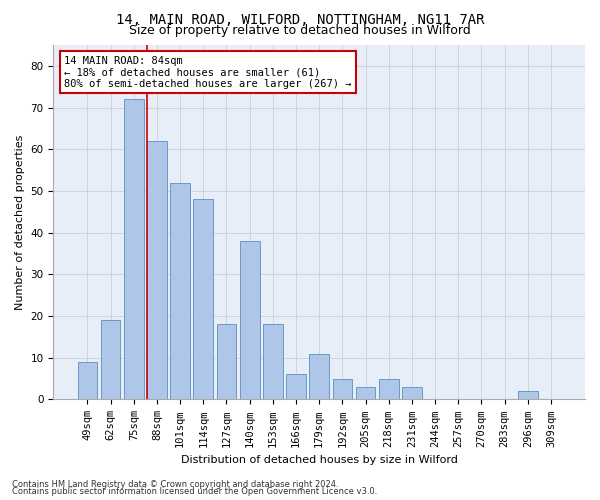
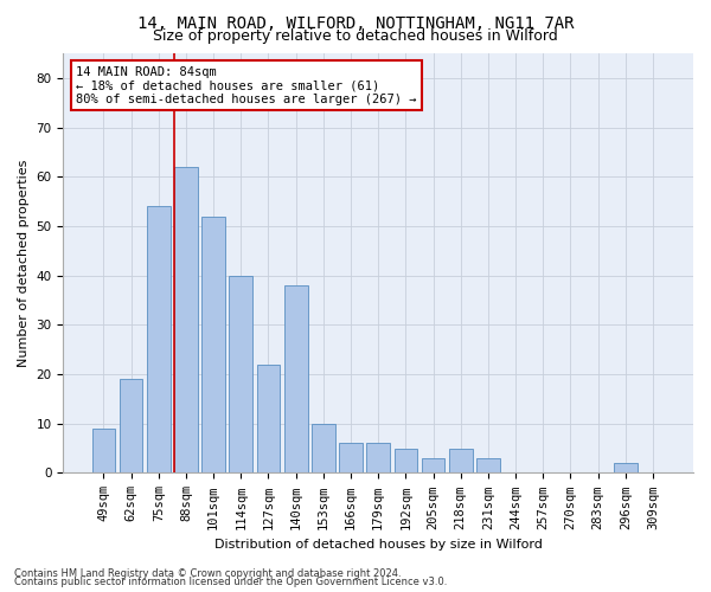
75sqm: 72 -> 54
114sqm: 48 -> 40
127sqm: 18 -> 22
153sqm: 18 -> 10
179sqm: 11 -> 6
